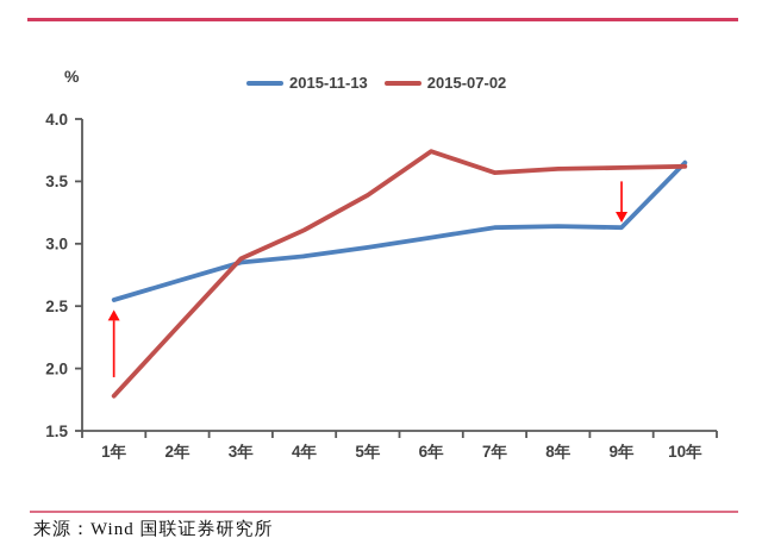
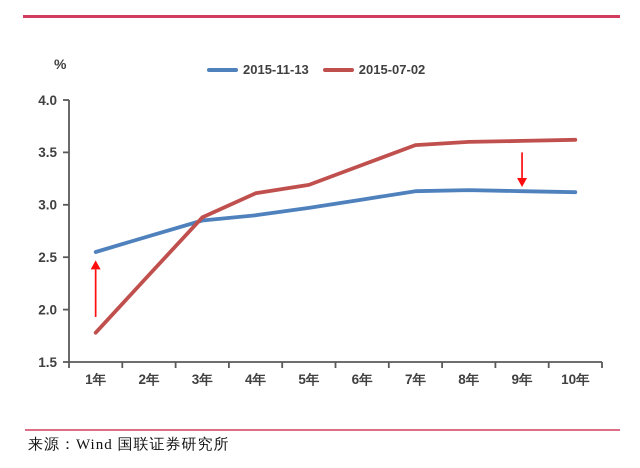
2015-07-02/5年: 3.39 -> 3.19
2015-07-02/6年: 3.74 -> 3.38
2015-11-13/10年: 3.65 -> 3.12
